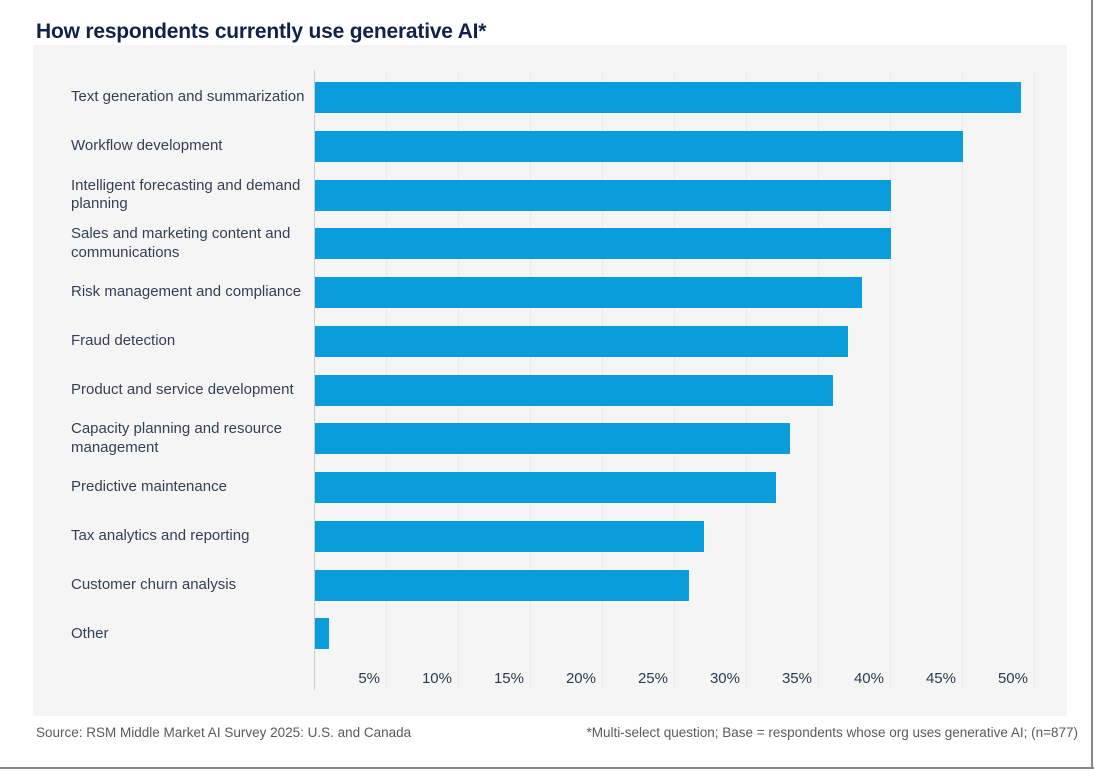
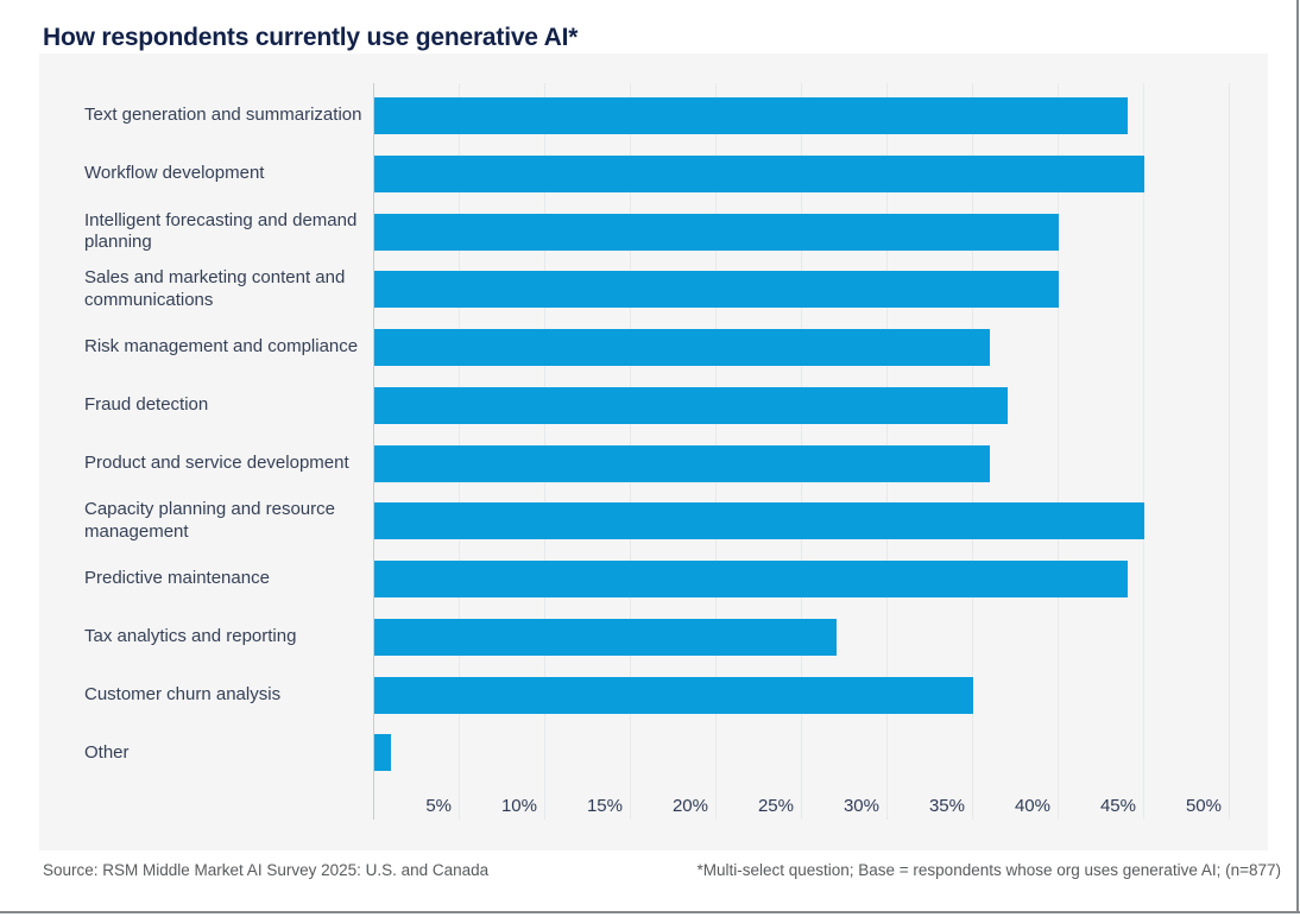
Text generation and summarization: 49% -> 44%
Risk management and compliance: 38% -> 36%
Capacity planning and resource management: 33% -> 45%
Predictive maintenance: 32% -> 44%
Customer churn analysis: 26% -> 35%
